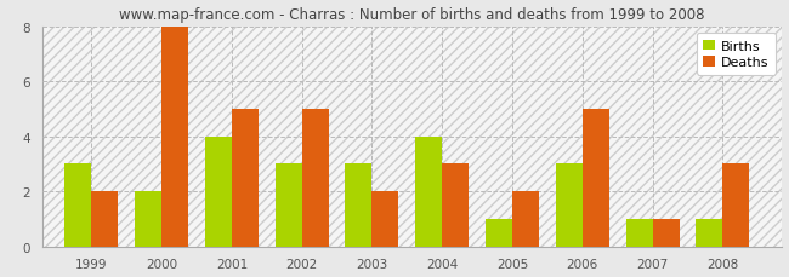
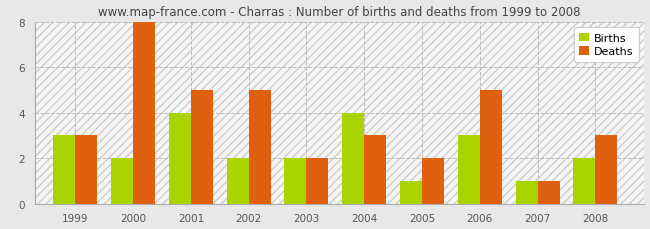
Deaths/1999: 2 -> 3
Births/2002: 3 -> 2
Births/2003: 3 -> 2
Births/2008: 1 -> 2
